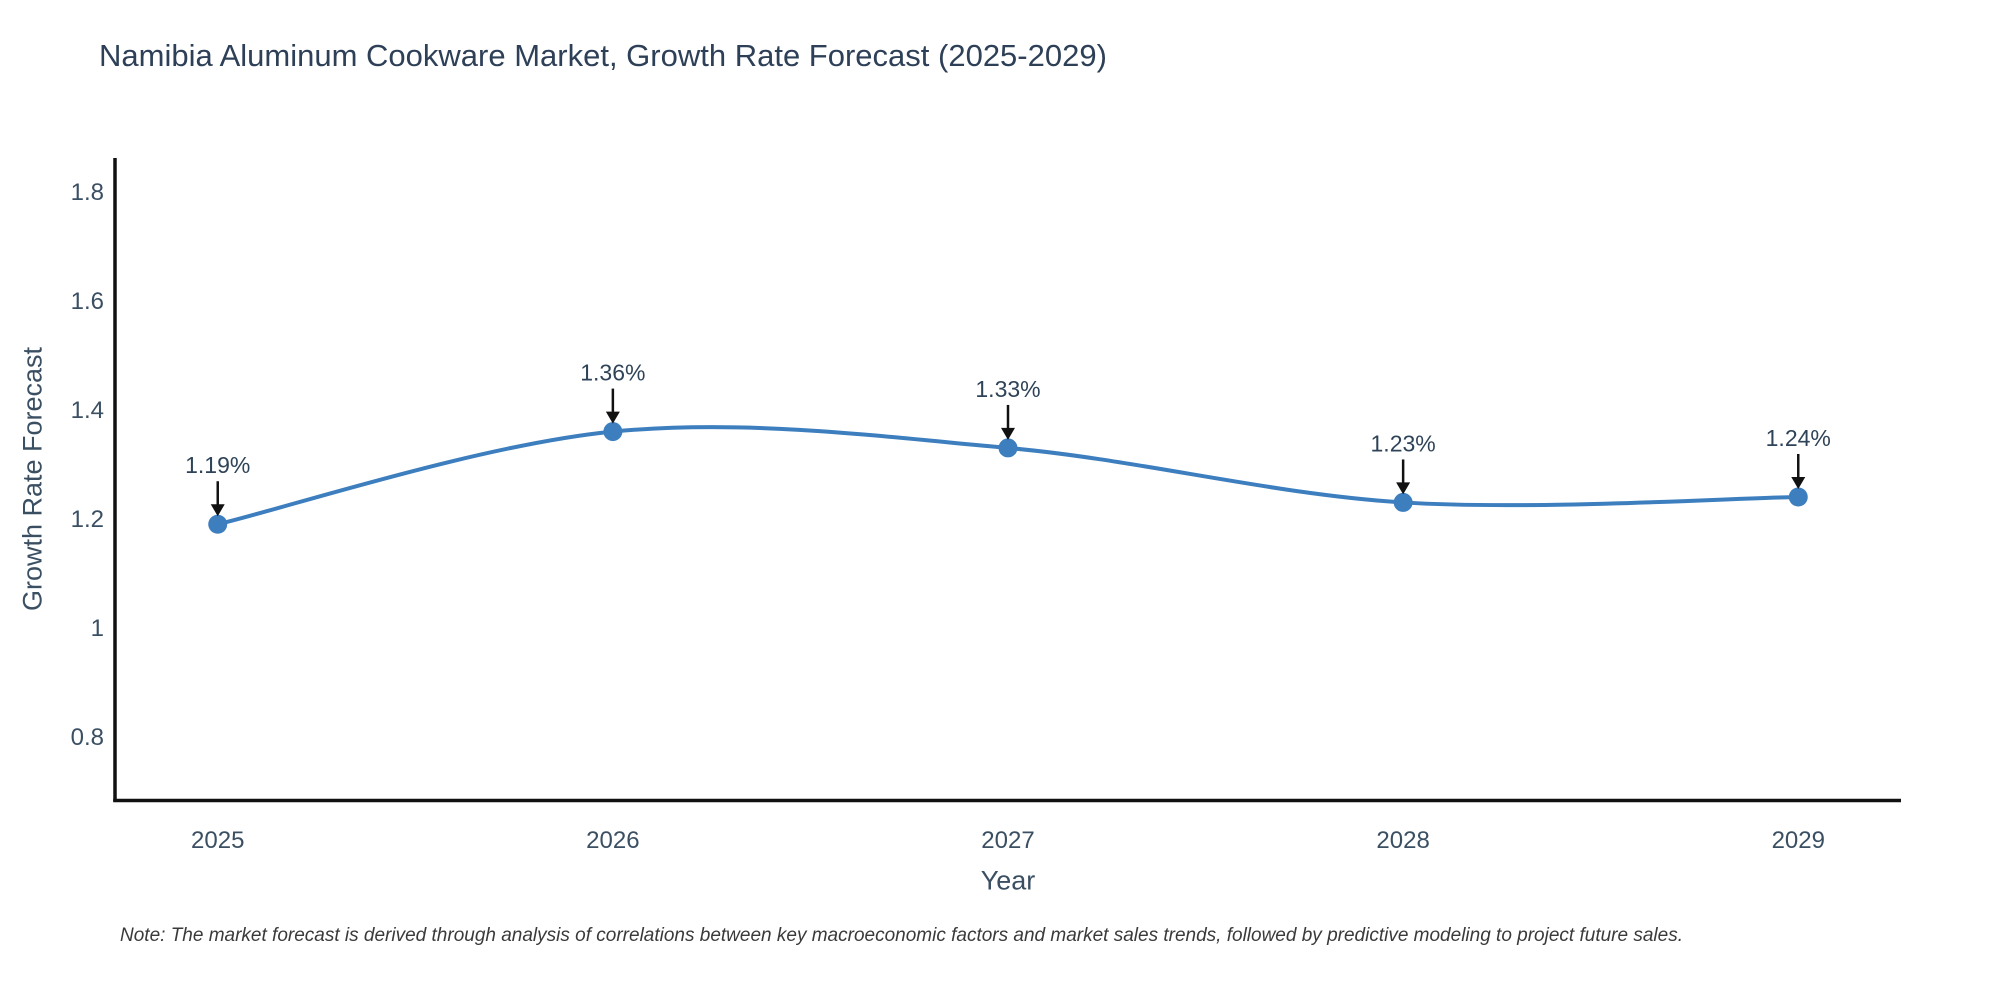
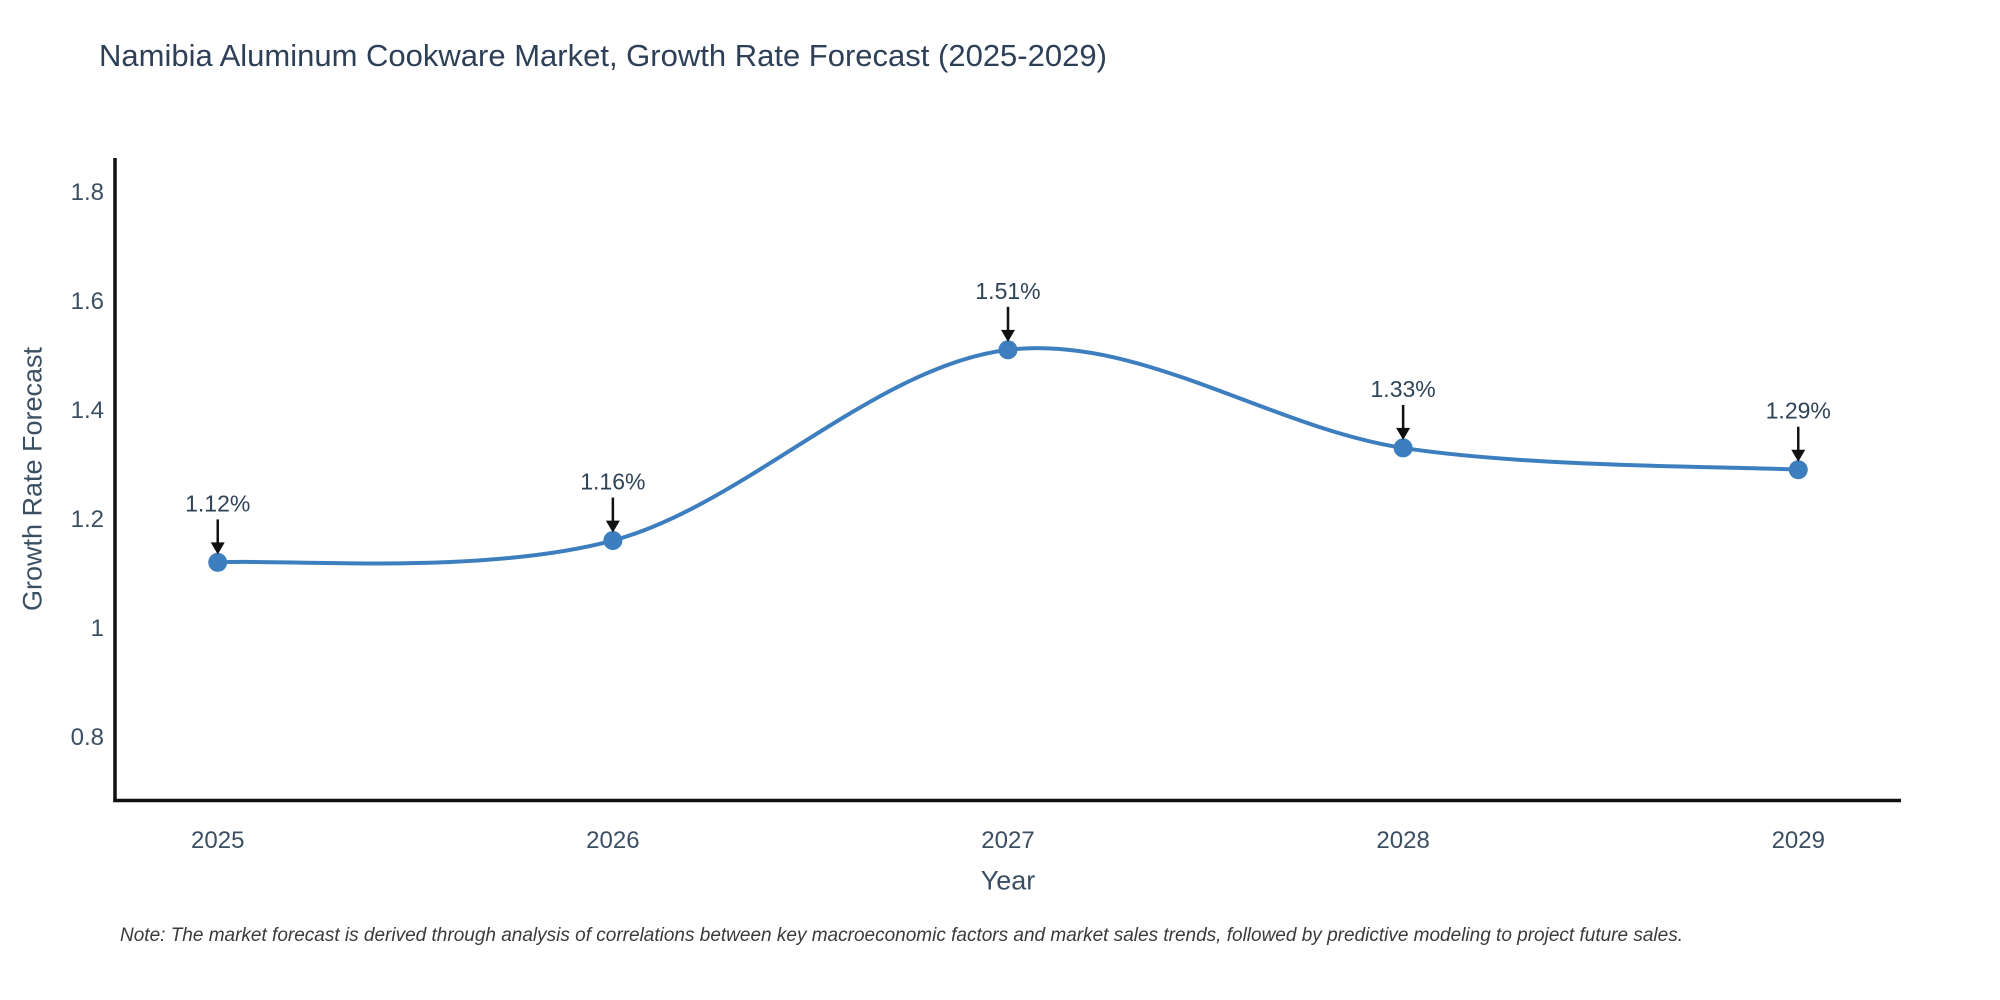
2025: 1.19% -> 1.12%
2026: 1.36% -> 1.16%
2027: 1.33% -> 1.51%
2028: 1.23% -> 1.33%
2029: 1.24% -> 1.29%
